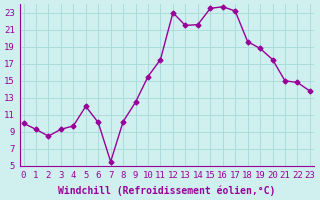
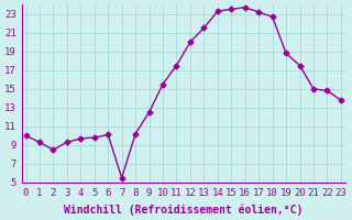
5: 12.0 -> 9.8
12: 23.0 -> 20.0
14: 21.6 -> 23.3
18: 19.6 -> 22.7
